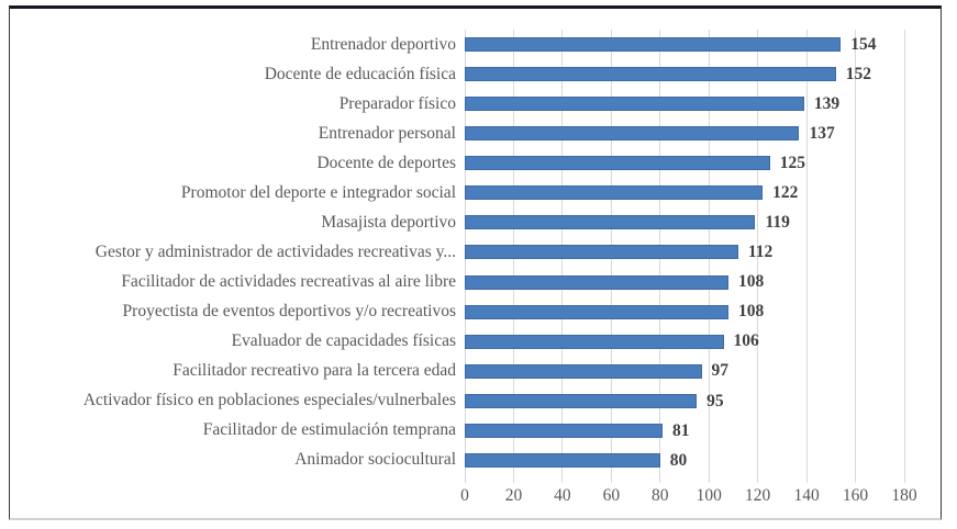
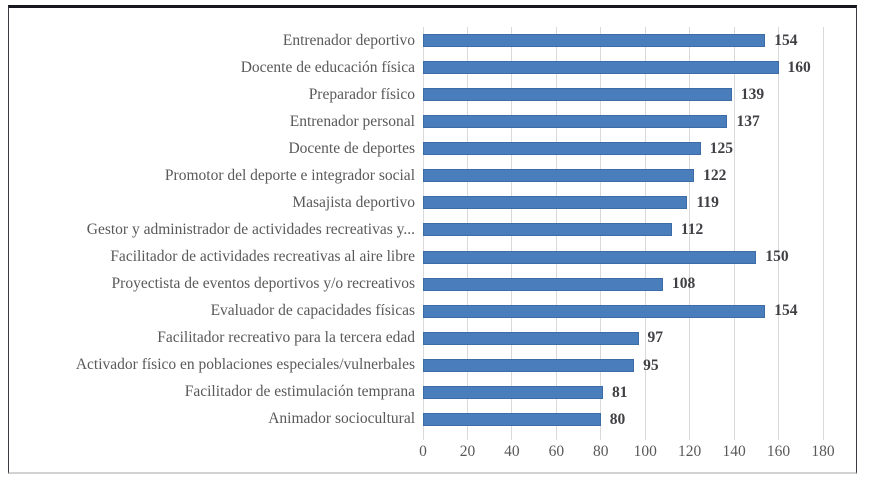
Docente de educación física: 152 -> 160
Facilitador de actividades recreativas al aire libre: 108 -> 150
Evaluador de capacidades físicas: 106 -> 154
